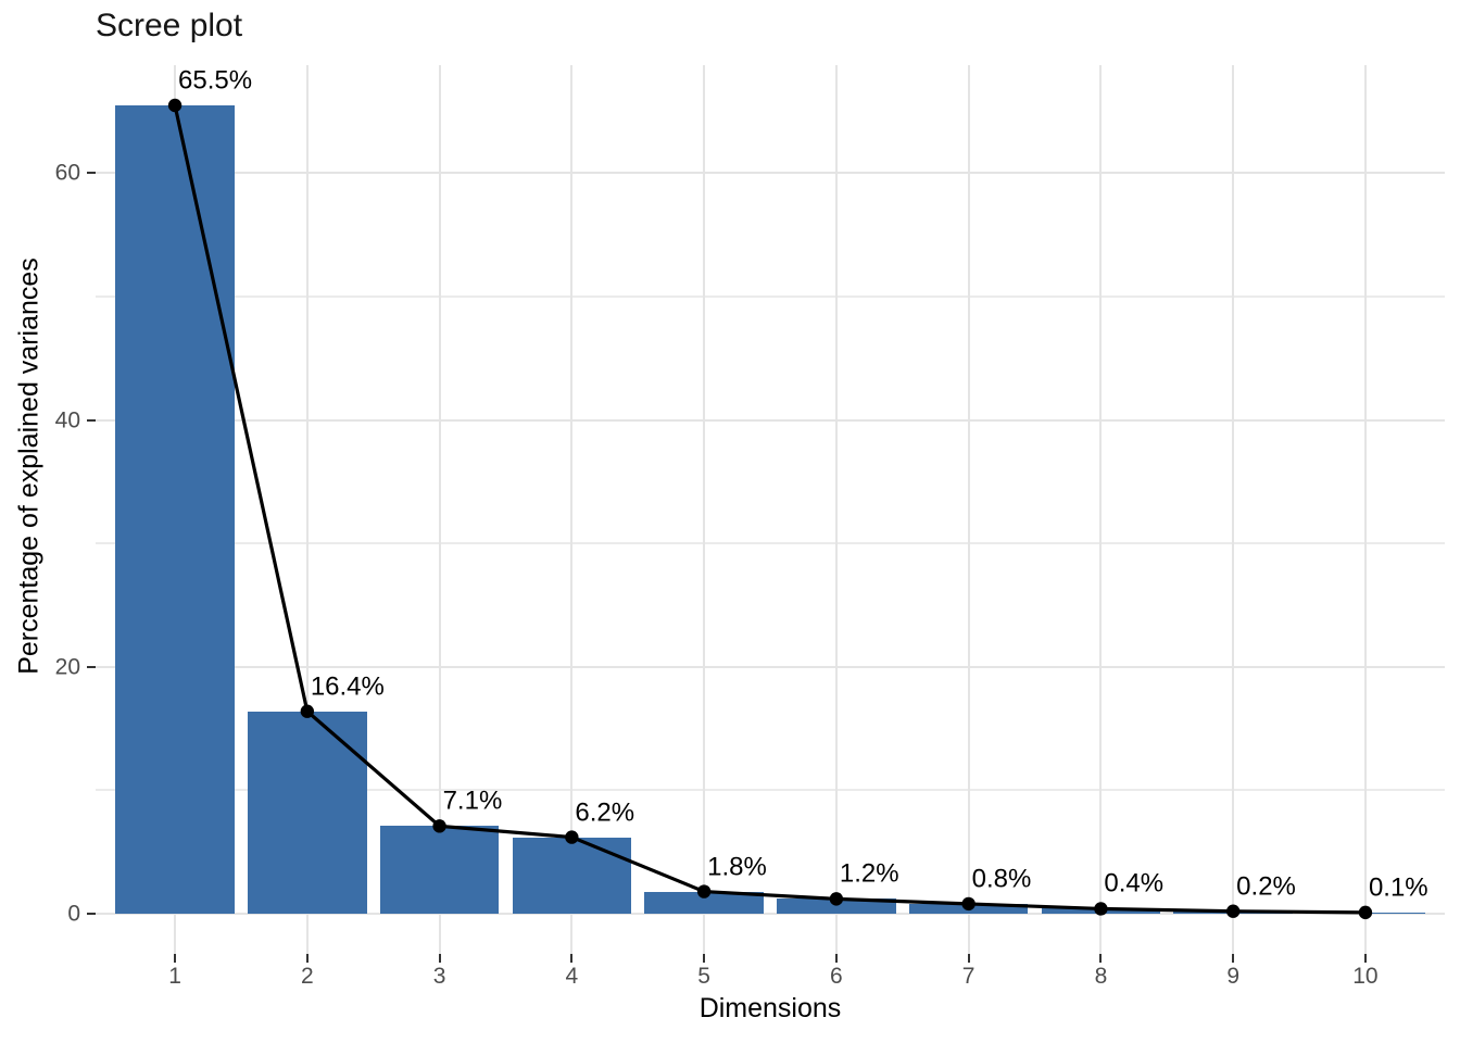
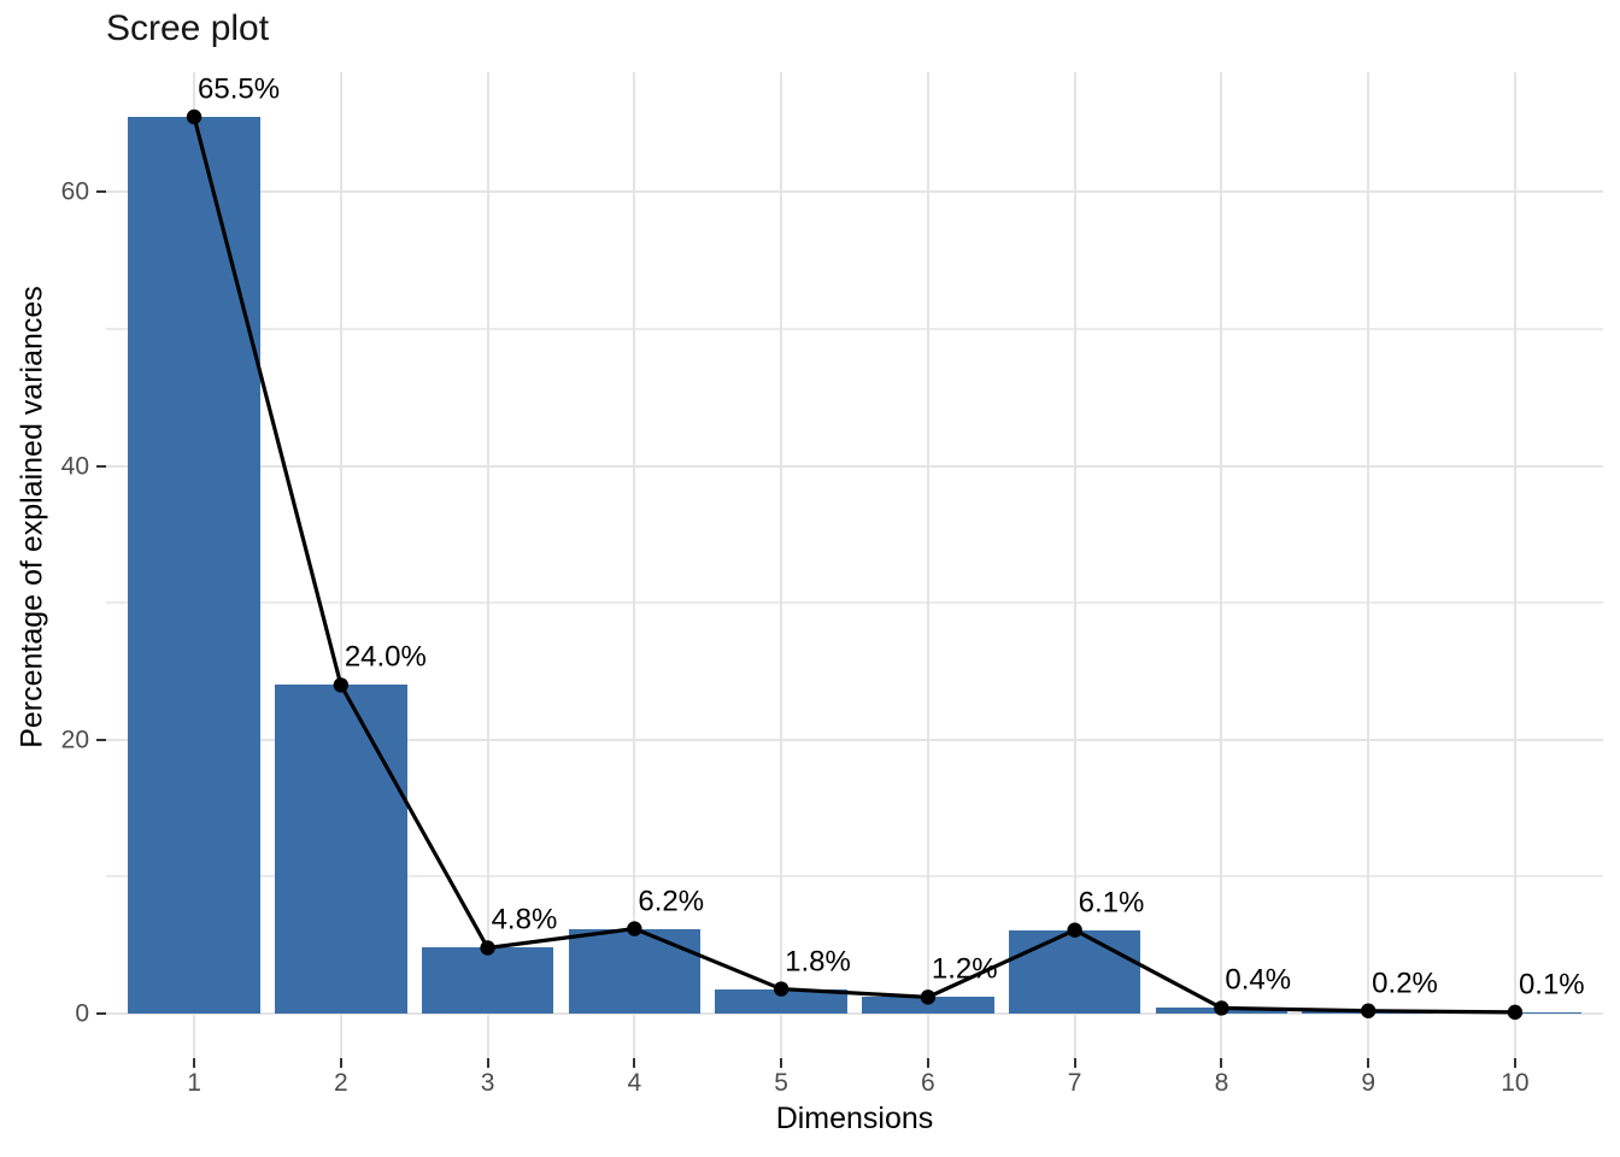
2: 16.4% -> 24.0%
3: 7.1% -> 4.8%
7: 0.8% -> 6.1%
